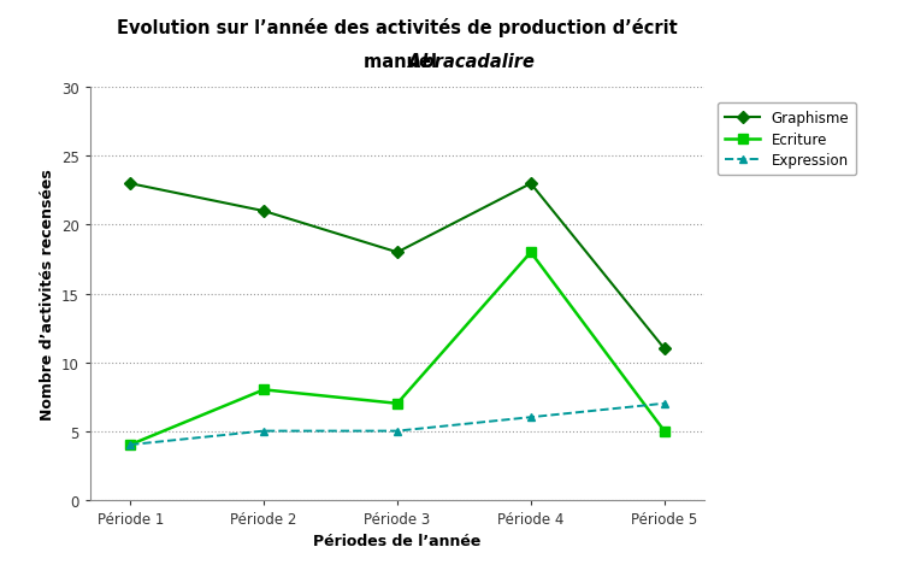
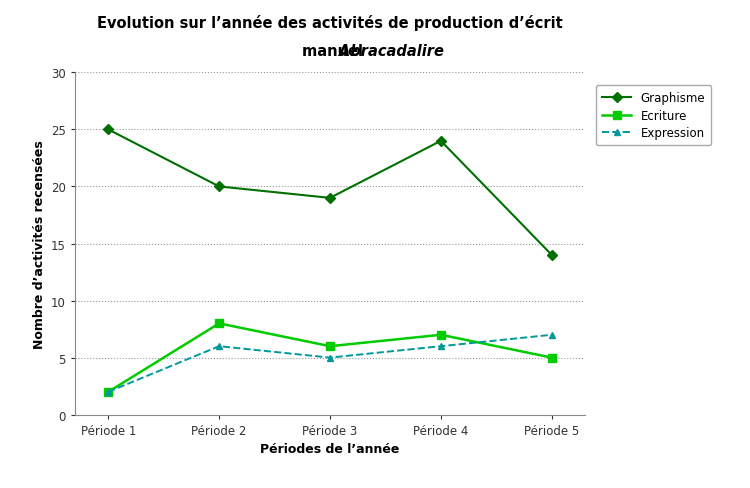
Graphisme/Période 1: 23 -> 25
Ecriture/Période 1: 4 -> 2
Expression/Période 1: 4 -> 2
Graphisme/Période 2: 21 -> 20
Expression/Période 2: 5 -> 6
Graphisme/Période 3: 18 -> 19
Ecriture/Période 3: 7 -> 6
Graphisme/Période 4: 23 -> 24
Ecriture/Période 4: 18 -> 7
Graphisme/Période 5: 11 -> 14
